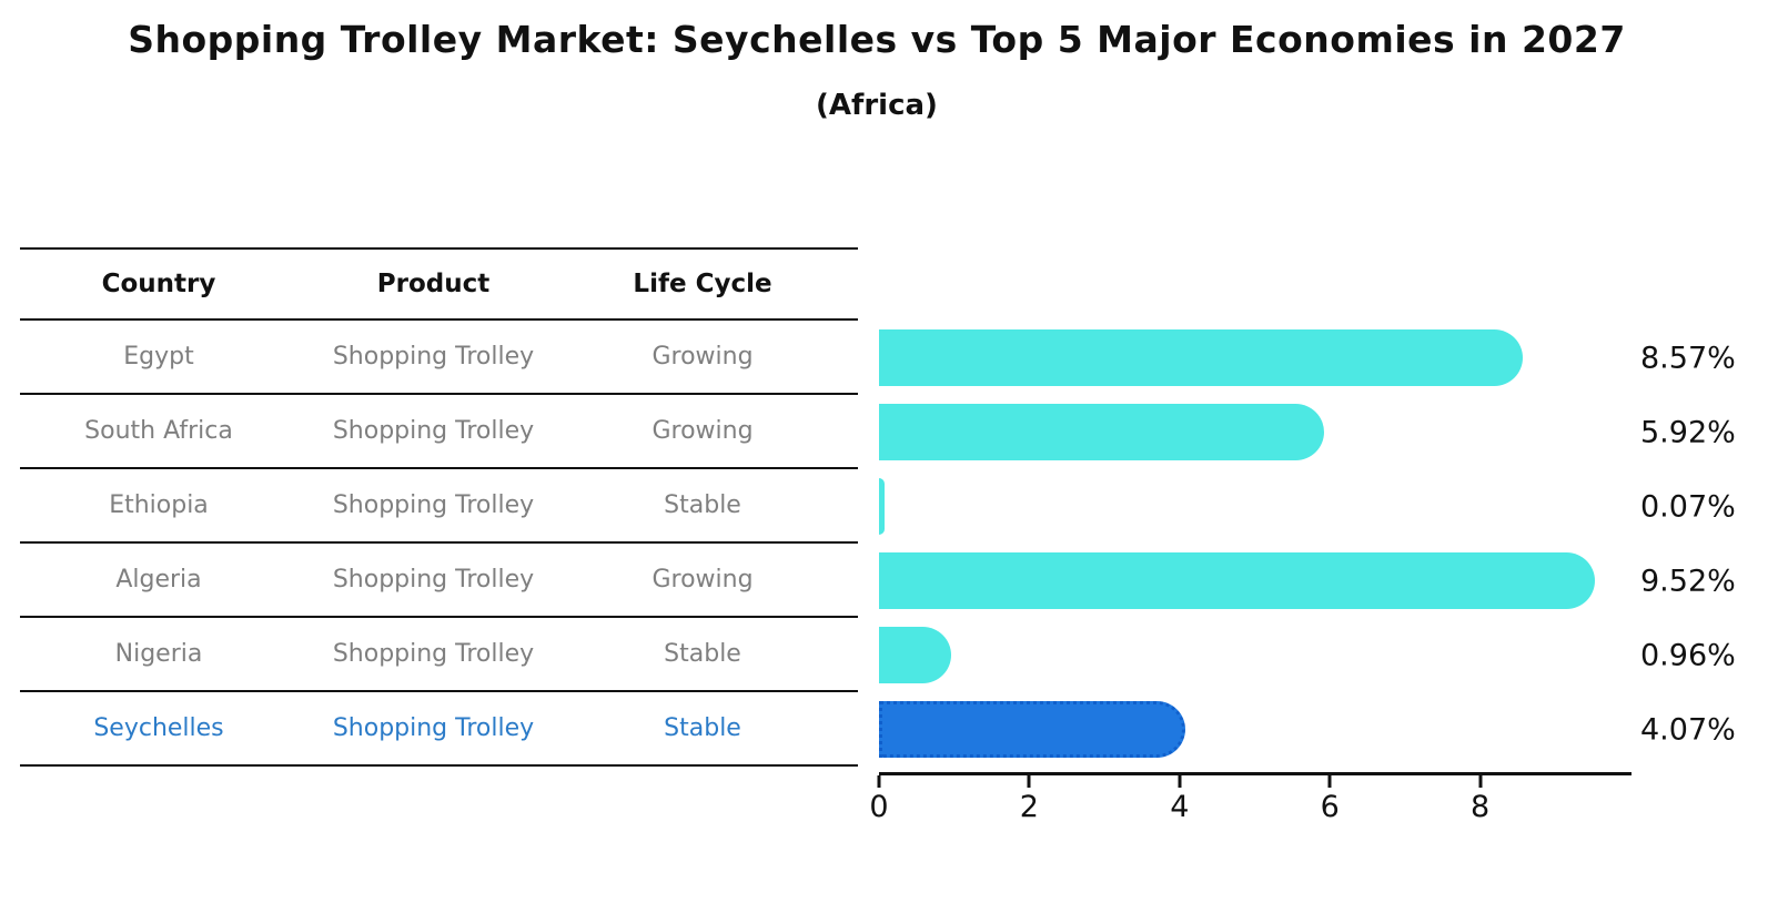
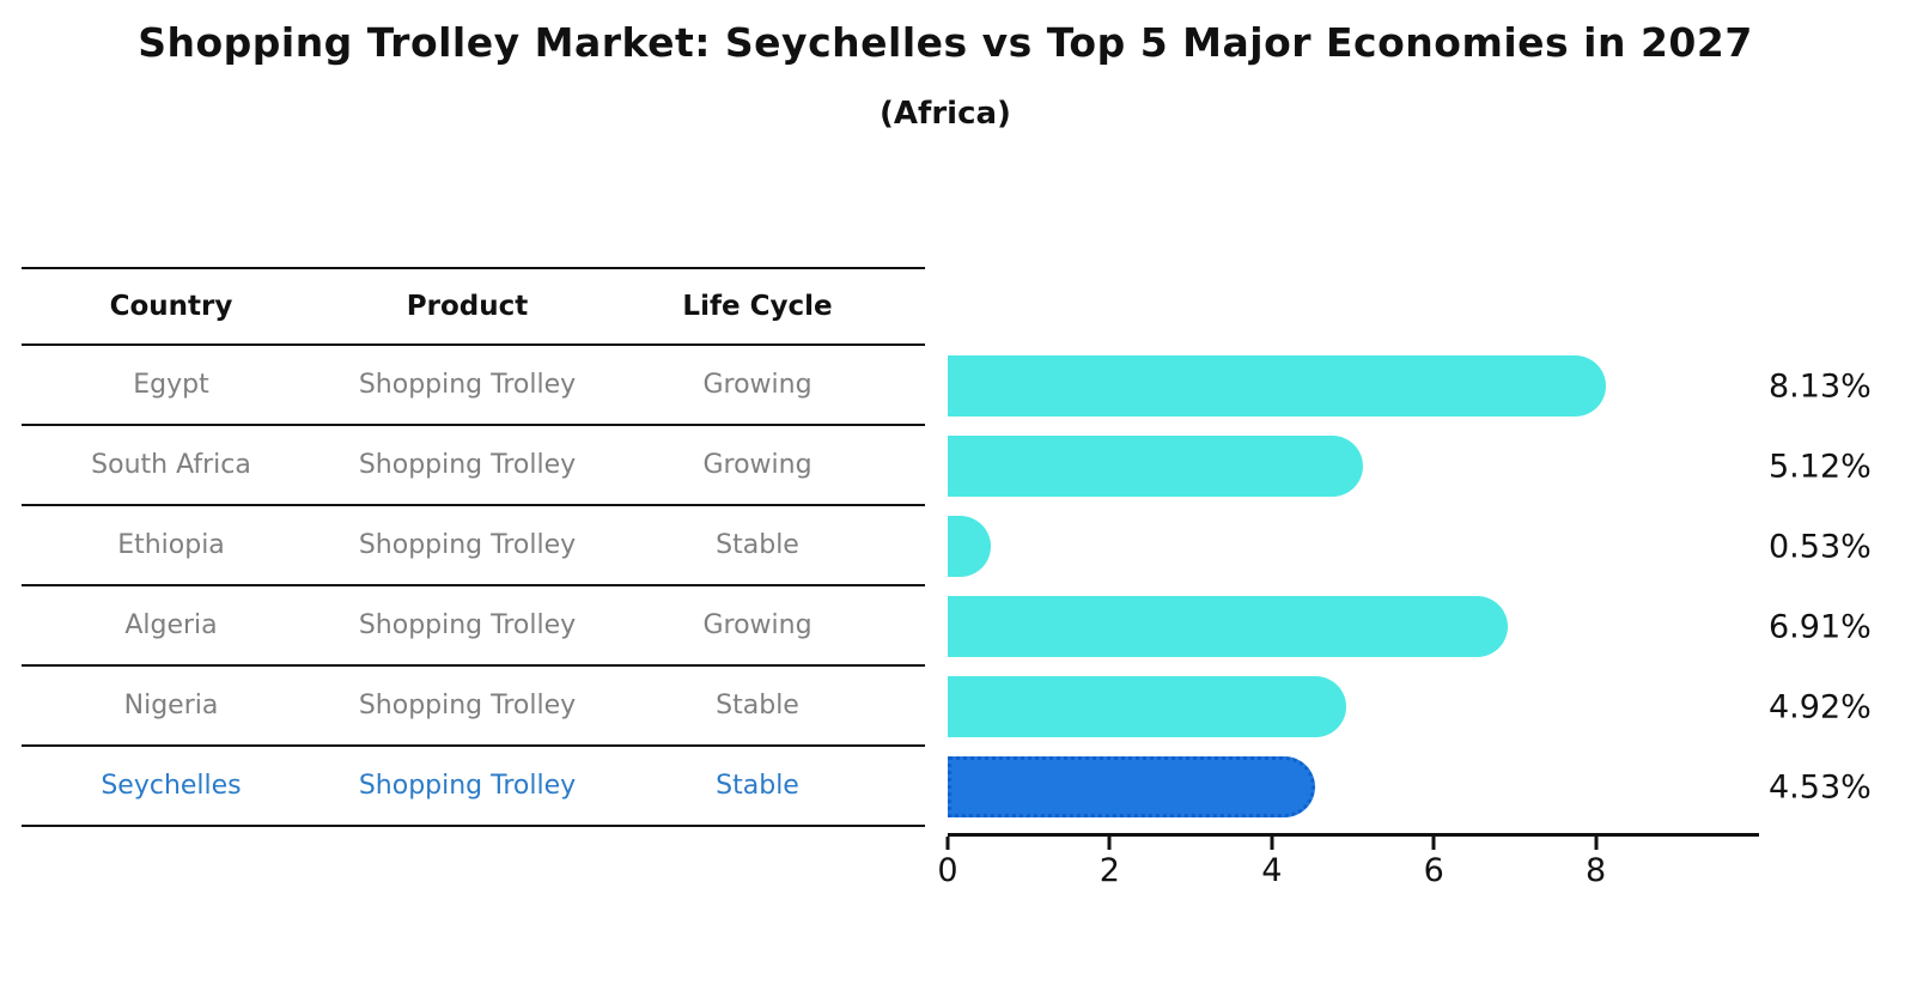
Egypt: 8.57% -> 8.13%
South Africa: 5.92% -> 5.12%
Ethiopia: 0.07% -> 0.53%
Algeria: 9.52% -> 6.91%
Nigeria: 0.96% -> 4.92%
Seychelles: 4.07% -> 4.53%
